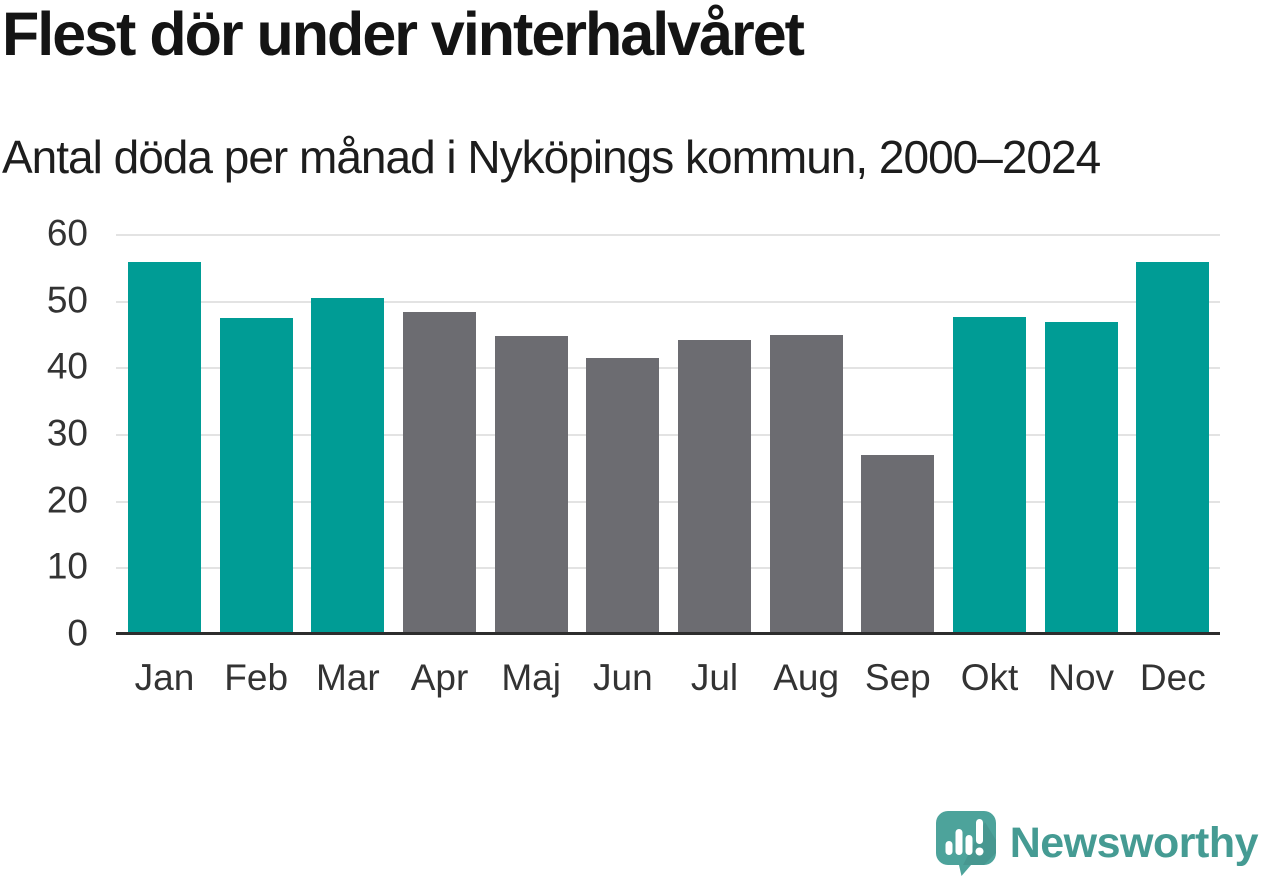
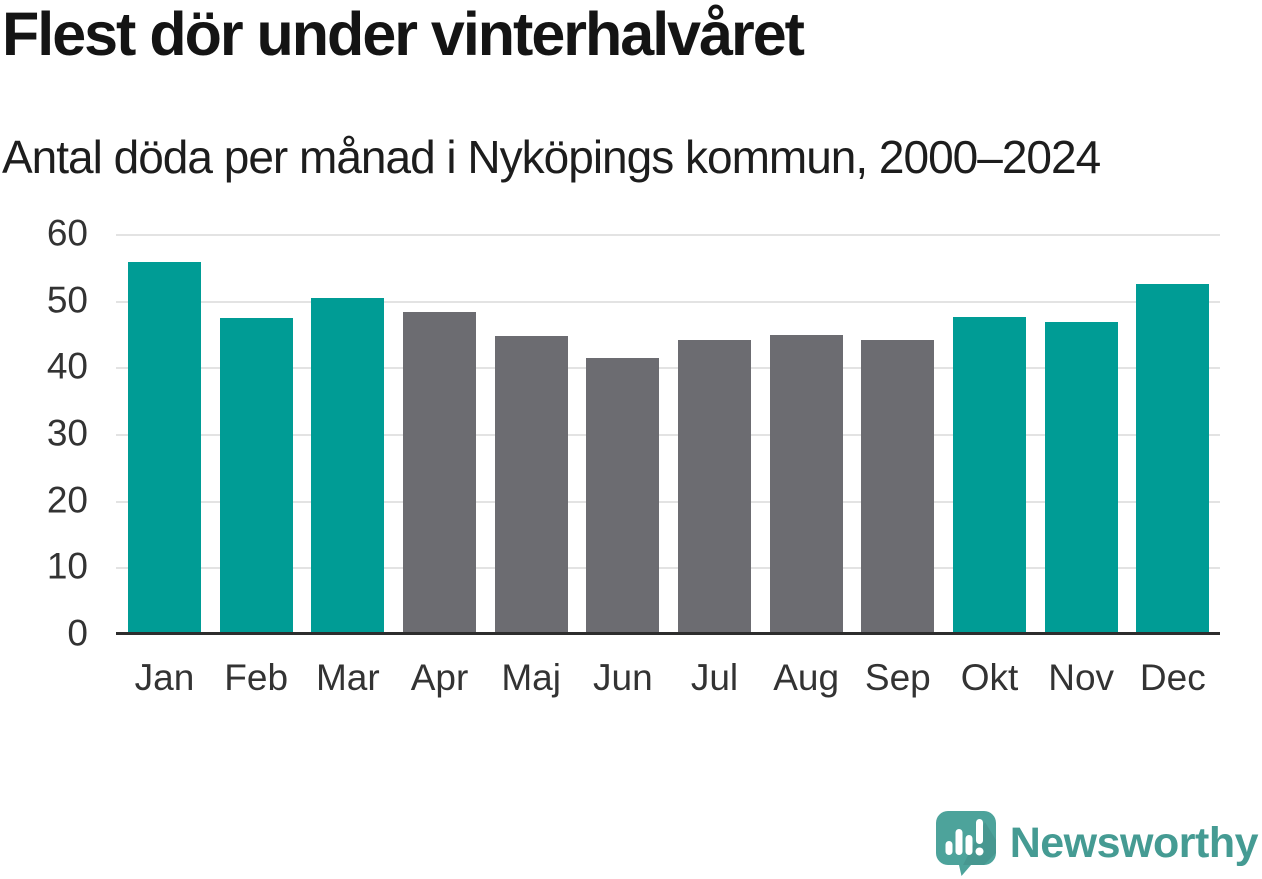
Sep: 27 -> 44
Dec: 56 -> 53
